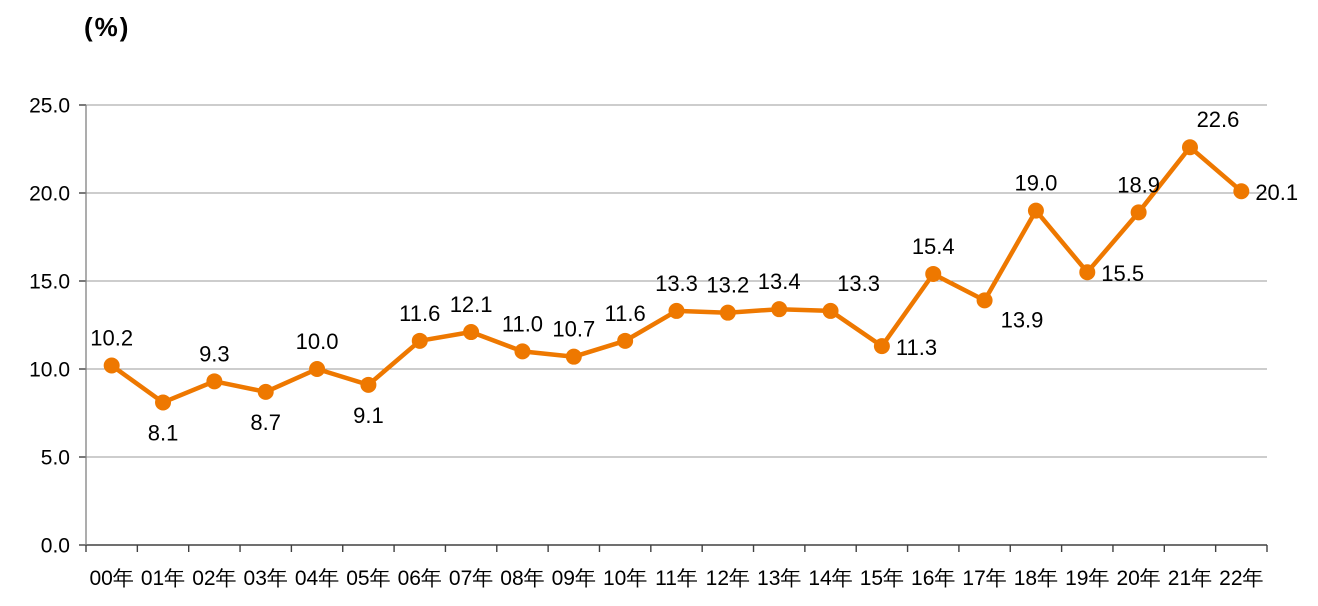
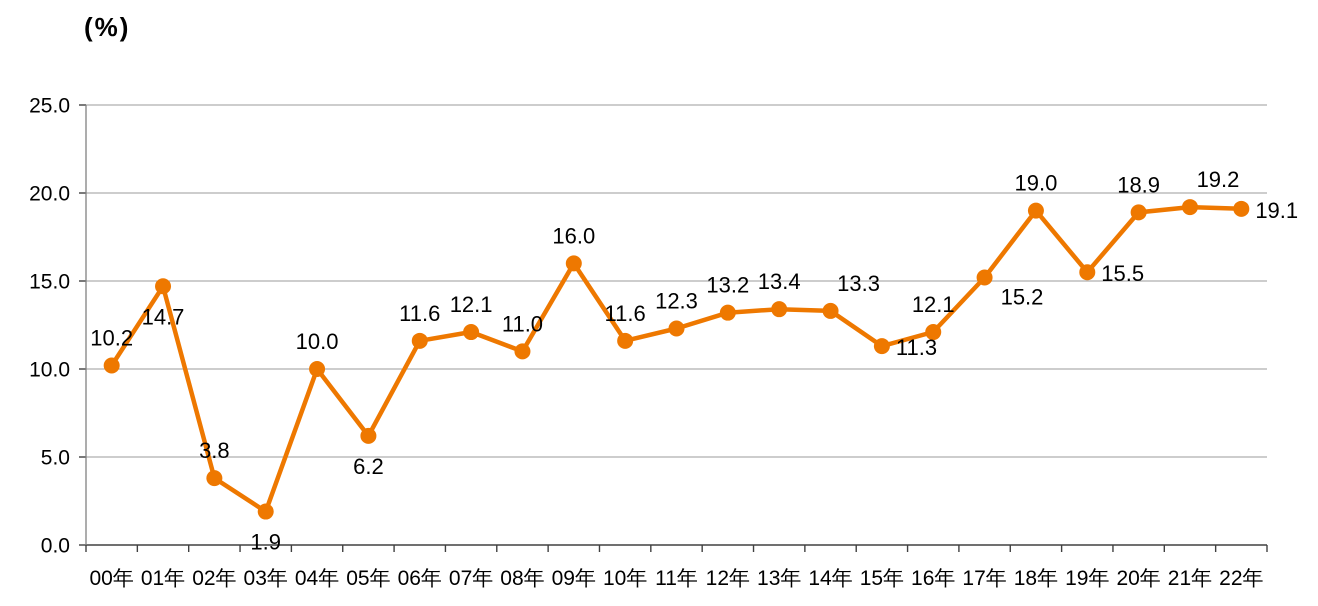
01年: 8.1 -> 14.7
02年: 9.3 -> 3.8
03年: 8.7 -> 1.9
05年: 9.1 -> 6.2
09年: 10.7 -> 16.0
11年: 13.3 -> 12.3
16年: 15.4 -> 12.1
17年: 13.9 -> 15.2
21年: 22.6 -> 19.2
22年: 20.1 -> 19.1
